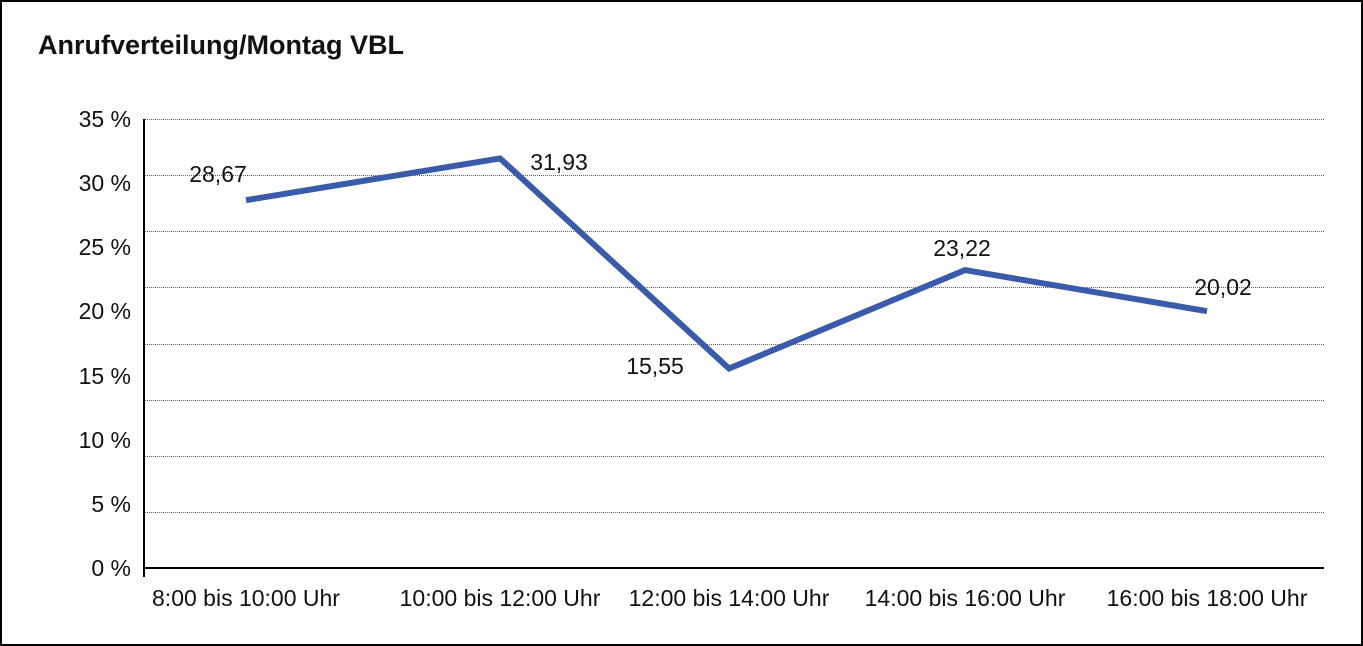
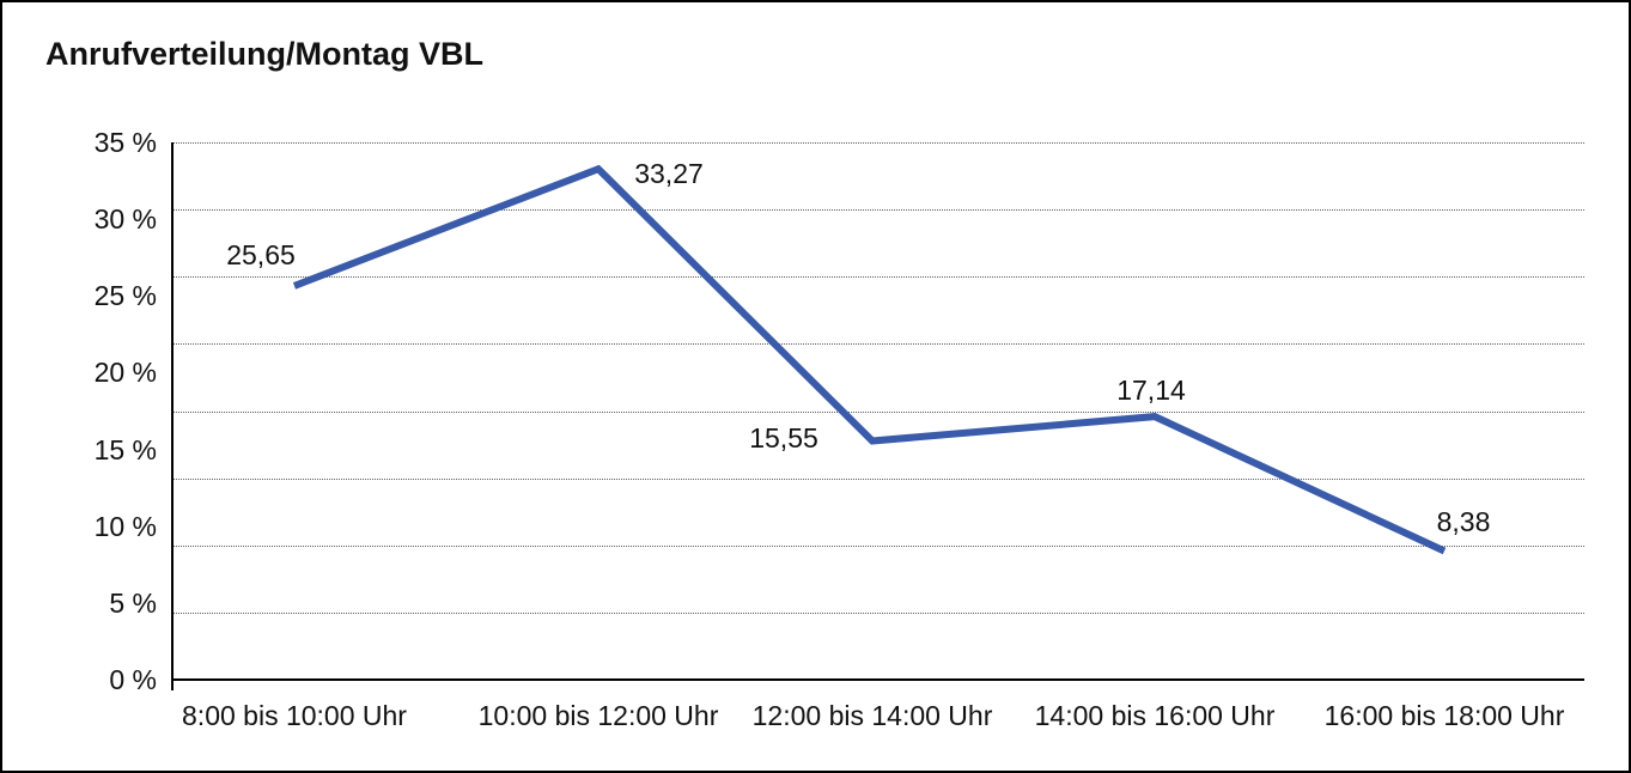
8:00 bis 10:00 Uhr: 28,67 -> 25,65
10:00 bis 12:00 Uhr: 31,93 -> 33,27
14:00 bis 16:00 Uhr: 23,22 -> 17,14
16:00 bis 18:00 Uhr: 20,02 -> 8,38
